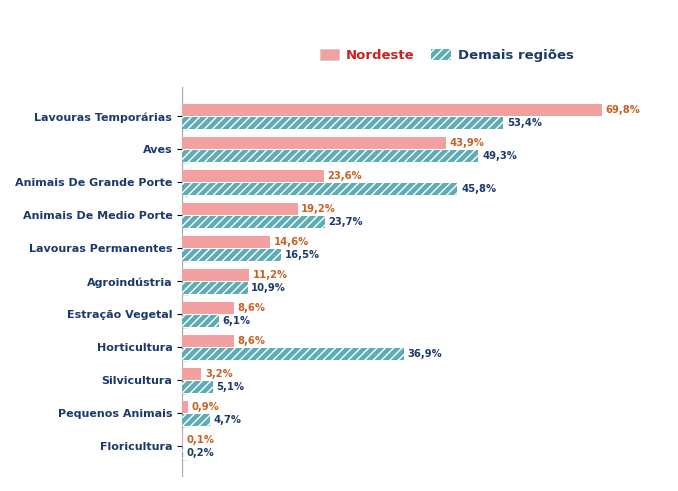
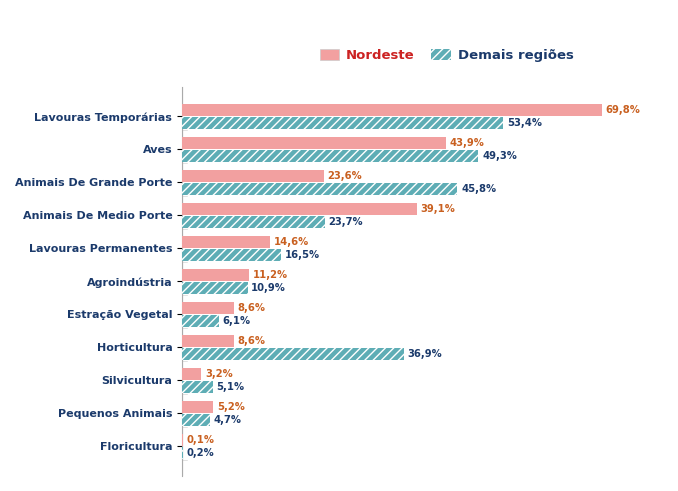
Nordeste/Animais De Medio Porte: 19,2% -> 39,1%
Nordeste/Pequenos Animais: 0,9% -> 5,2%
